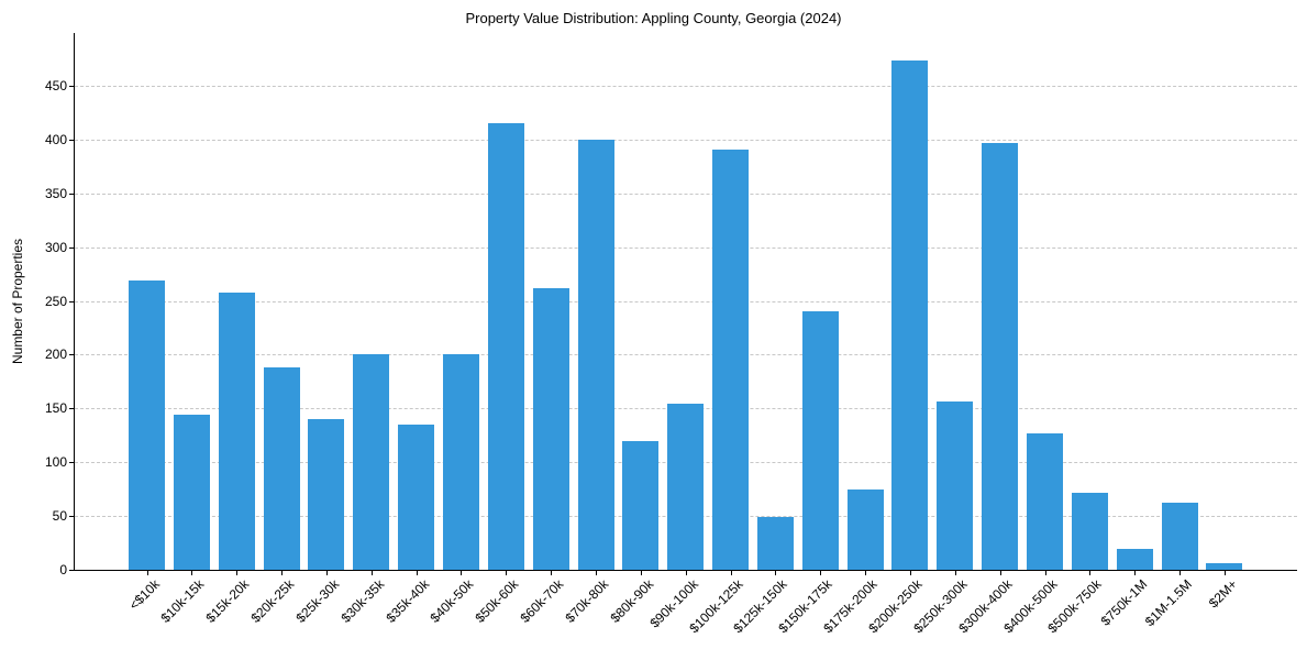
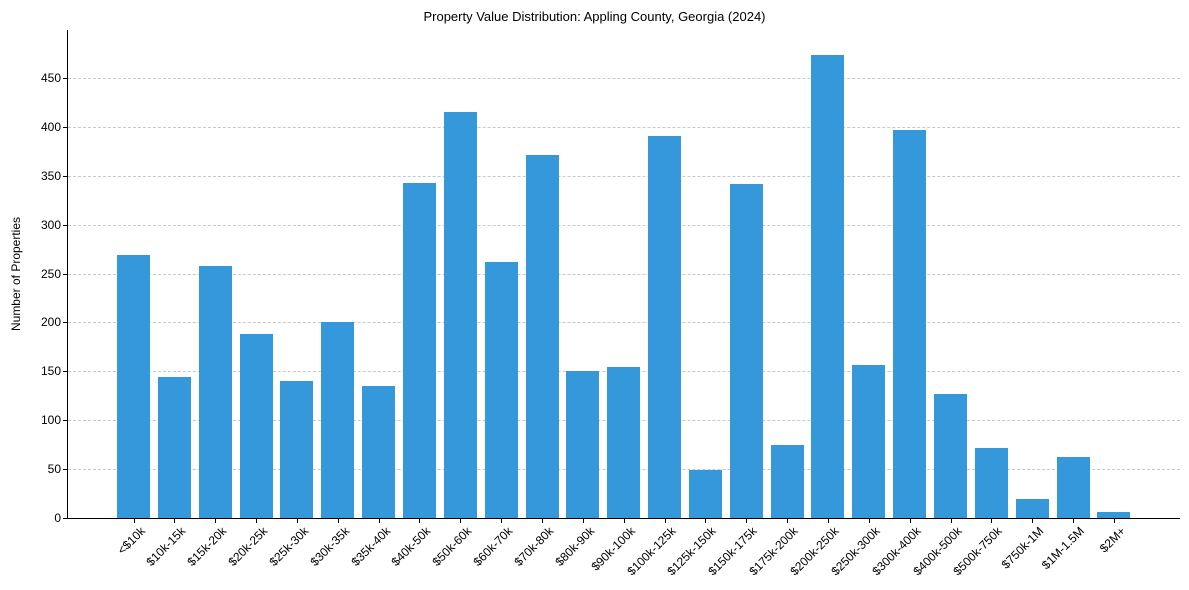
$40k-50k: 200 -> 340
$70k-80k: 400 -> 370
$80k-90k: 120 -> 150
$150k-175k: 240 -> 340
